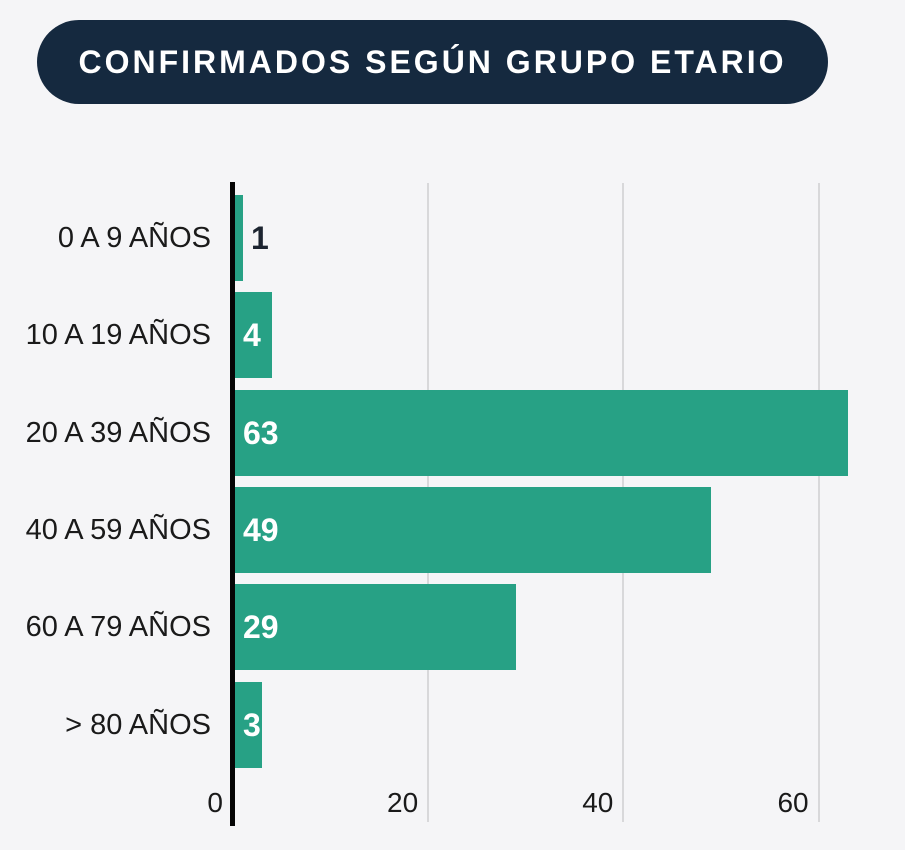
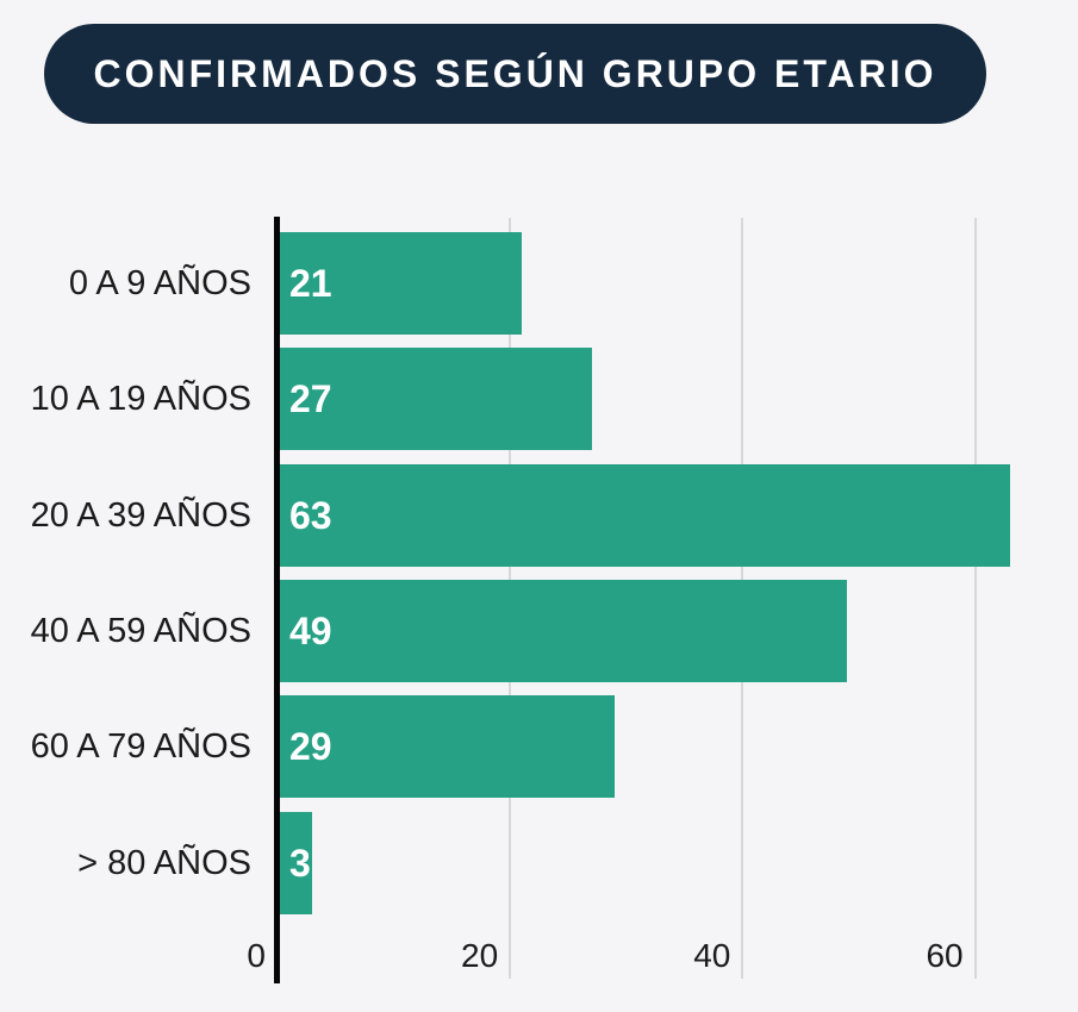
0 A 9 AÑOS: 1 -> 21
10 A 19 AÑOS: 4 -> 27
